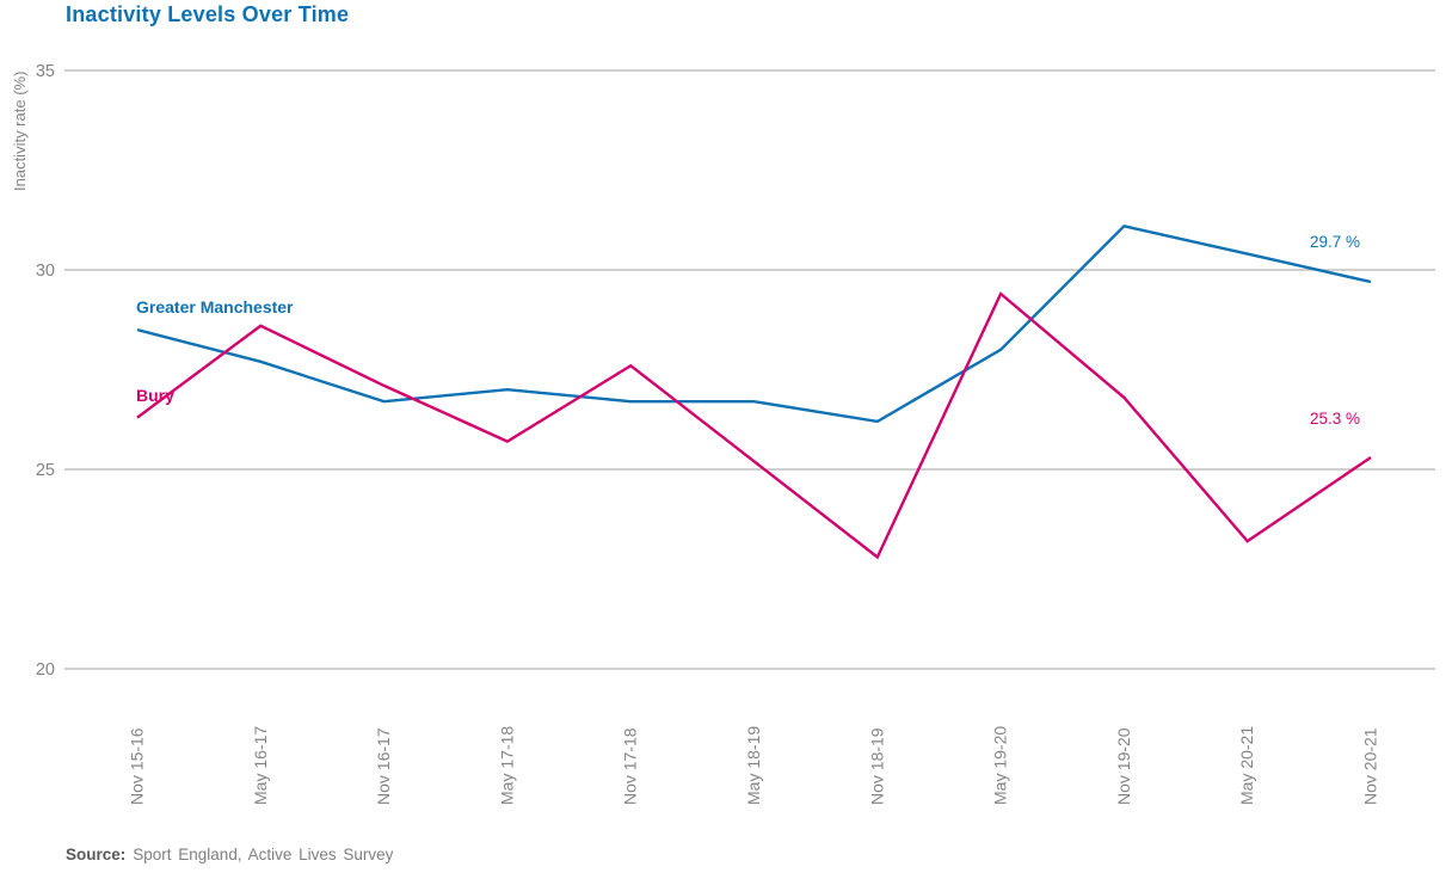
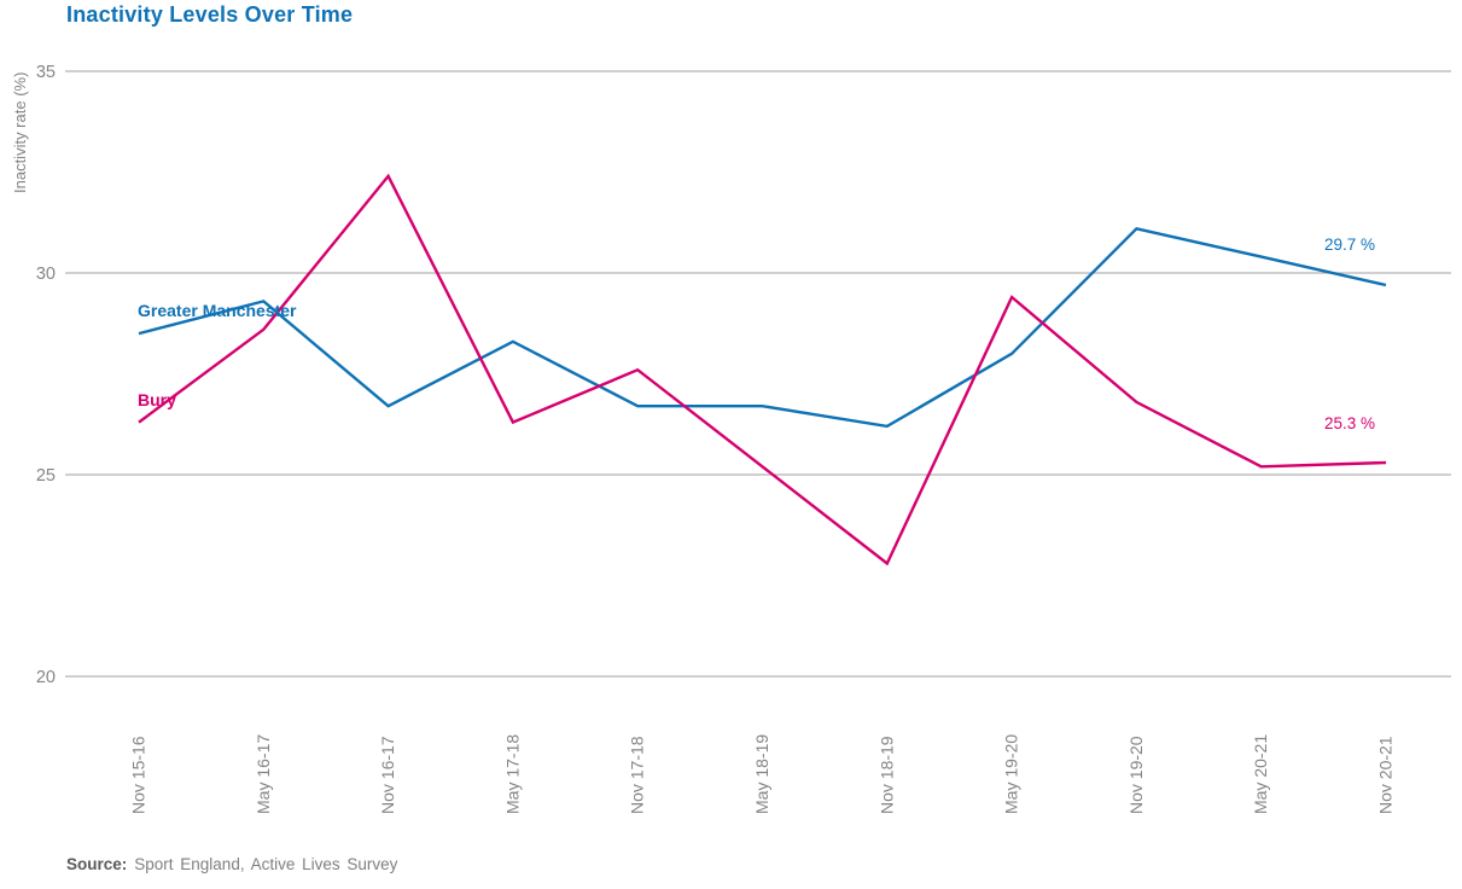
Greater Manchester/May 16-17: 27.7 -> 29.3
Bury/Nov 16-17: 27.1 -> 32.4
Greater Manchester/May 17-18: 27.0 -> 28.3
Bury/May 17-18: 25.7 -> 26.3
Bury/May 20-21: 23.2 -> 25.2
